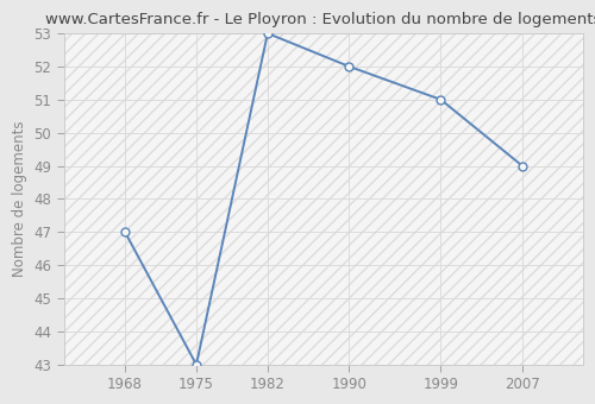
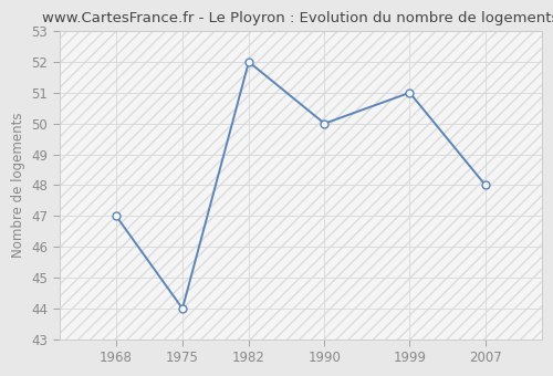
1975: 43 -> 44
1982: 53 -> 52
1990: 52 -> 50
2007: 49 -> 48
